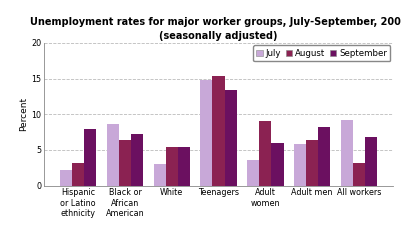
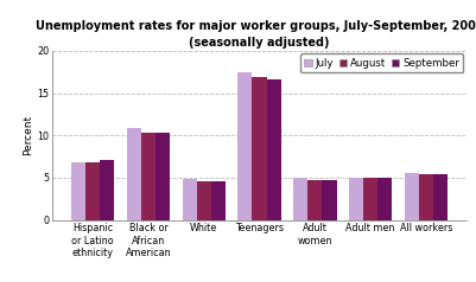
July/Hispanic or Latino ethnicity: 2.2 -> 6.8
August/Hispanic or Latino ethnicity: 3.2 -> 6.8
September/Hispanic or Latino ethnicity: 8.0 -> 7.1
July/Black or African American: 8.6 -> 10.9
August/Black or African American: 6.4 -> 10.3
September/Black or African American: 7.2 -> 10.3
July/White: 3.0 -> 4.8
August/White: 5.4 -> 4.6
September/White: 5.4 -> 4.6
July/Teenagers: 14.8 -> 17.4
August/Teenagers: 15.4 -> 16.9
September/Teenagers: 13.4 -> 16.6
July/Adult women: 3.6 -> 5.0
August/Adult women: 9.0 -> 4.7
September/Adult women: 6.0 -> 4.7
July/Adult men: 5.8 -> 5.0
August/Adult men: 6.4 -> 5.0
September/Adult men: 8.2 -> 5.0
July/All workers: 9.2 -> 5.5
August/All workers: 3.2 -> 5.4
September/All workers: 6.8 -> 5.4
